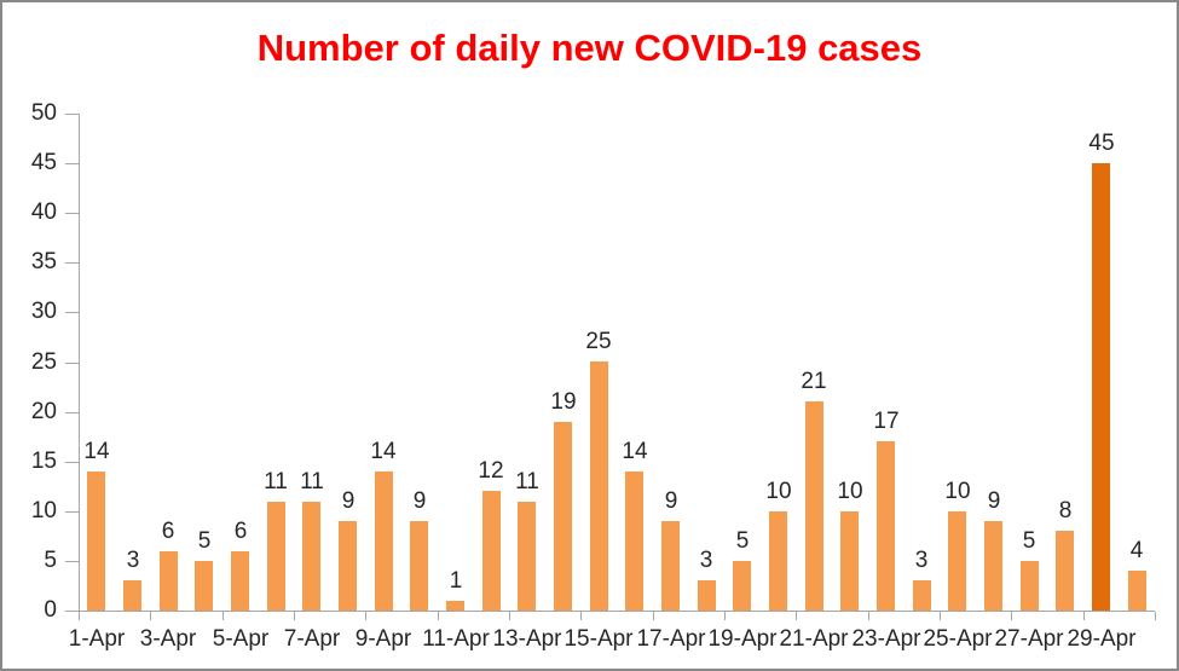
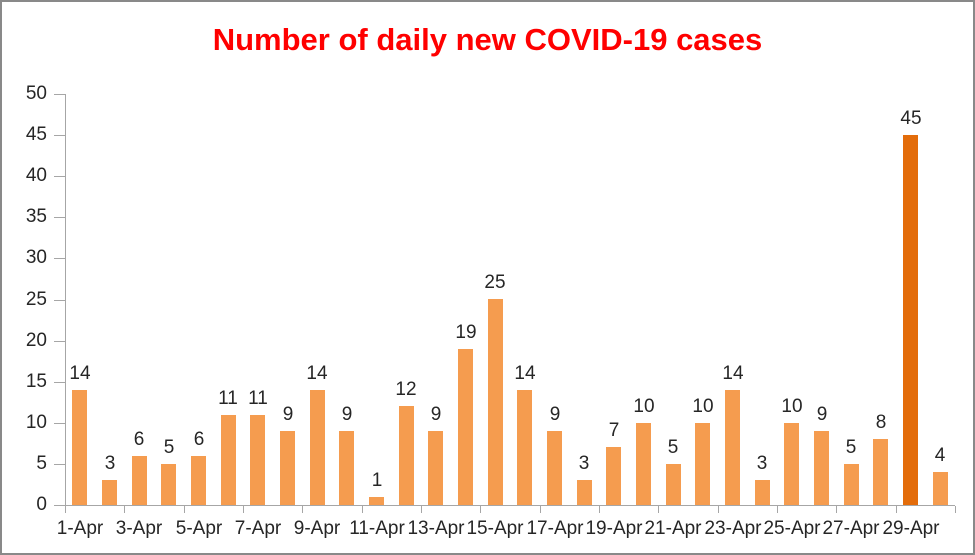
13-Apr: 11 -> 9
19-Apr: 5 -> 7
21-Apr: 21 -> 5
23-Apr: 17 -> 14
